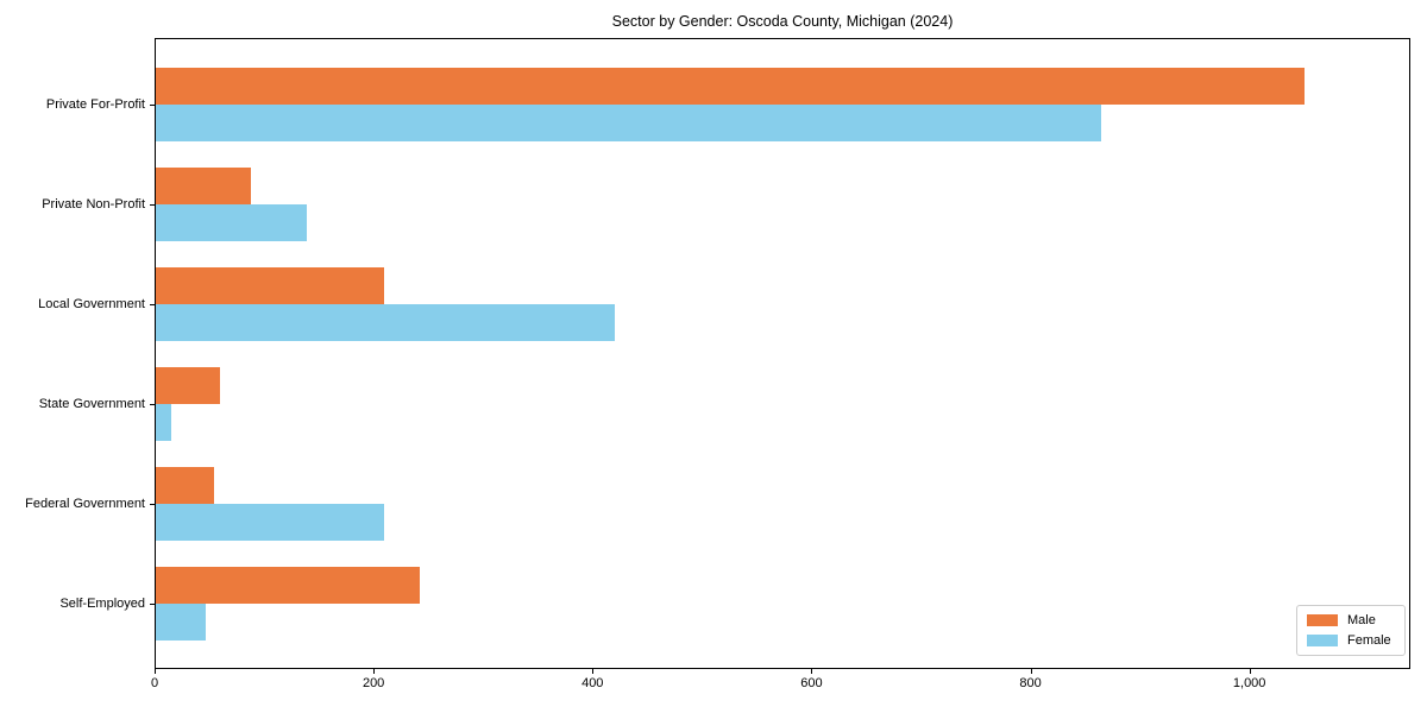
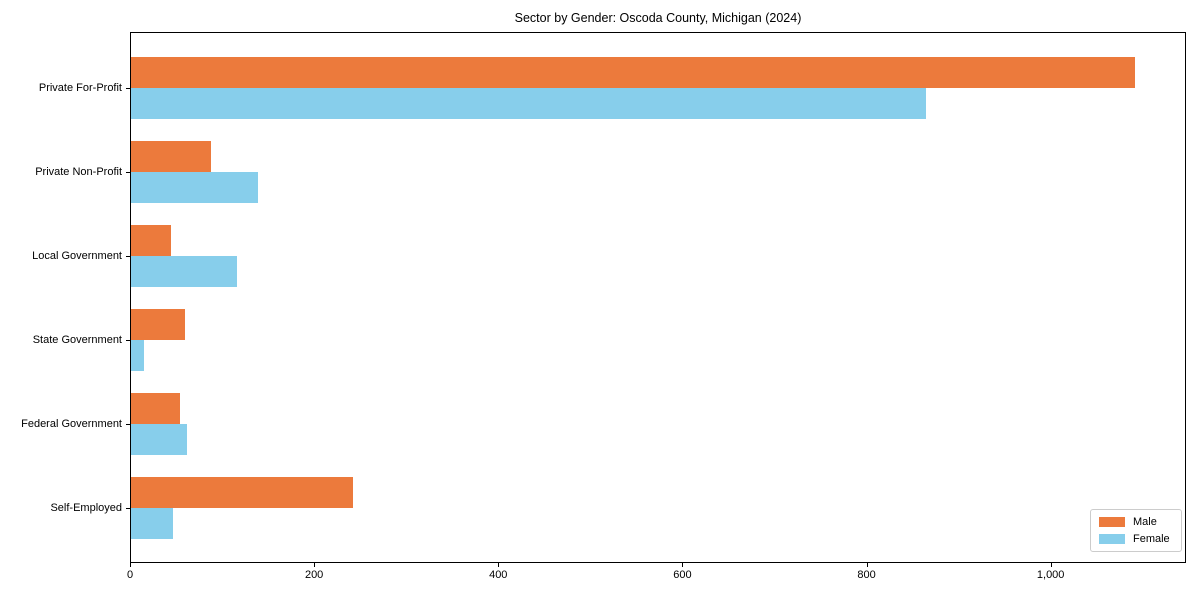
Male/Private For-Profit: 1050 -> 1090
Male/Local Government: 210 -> 40
Female/Local Government: 420 -> 120
Female/Federal Government: 210 -> 60
